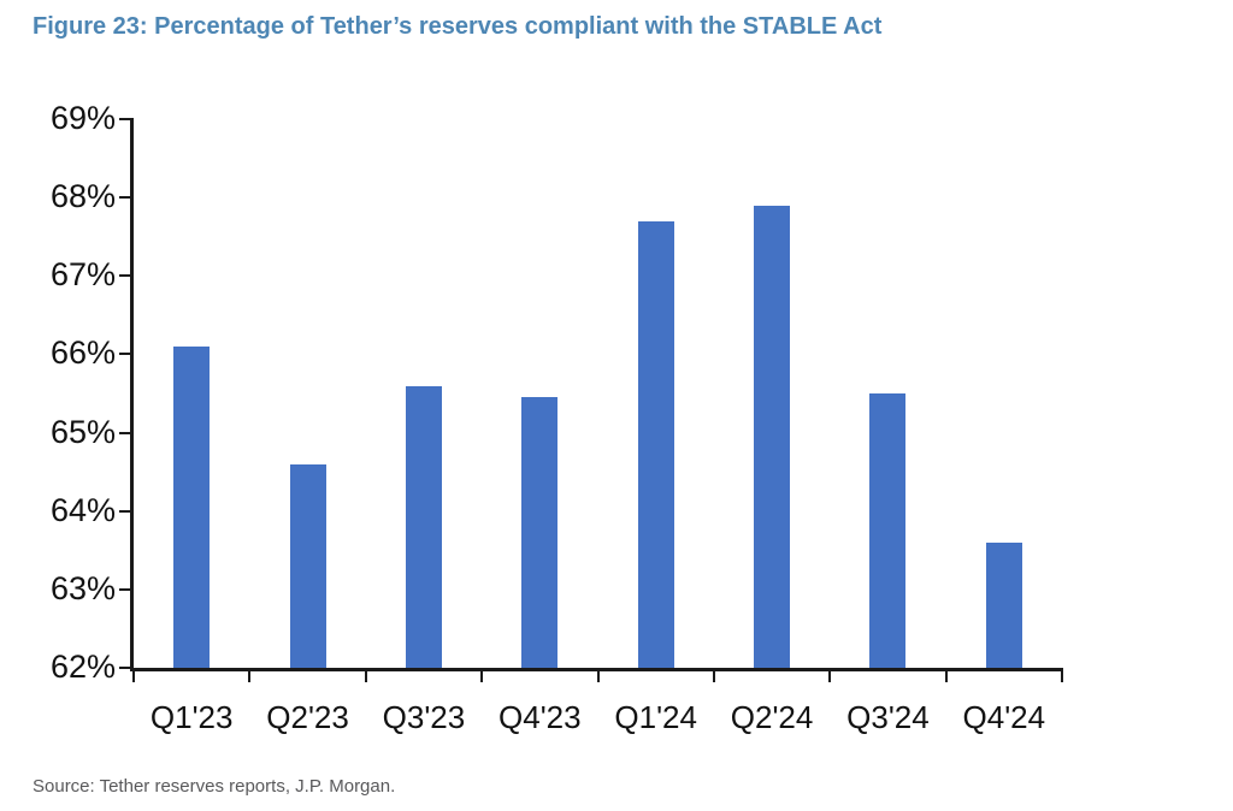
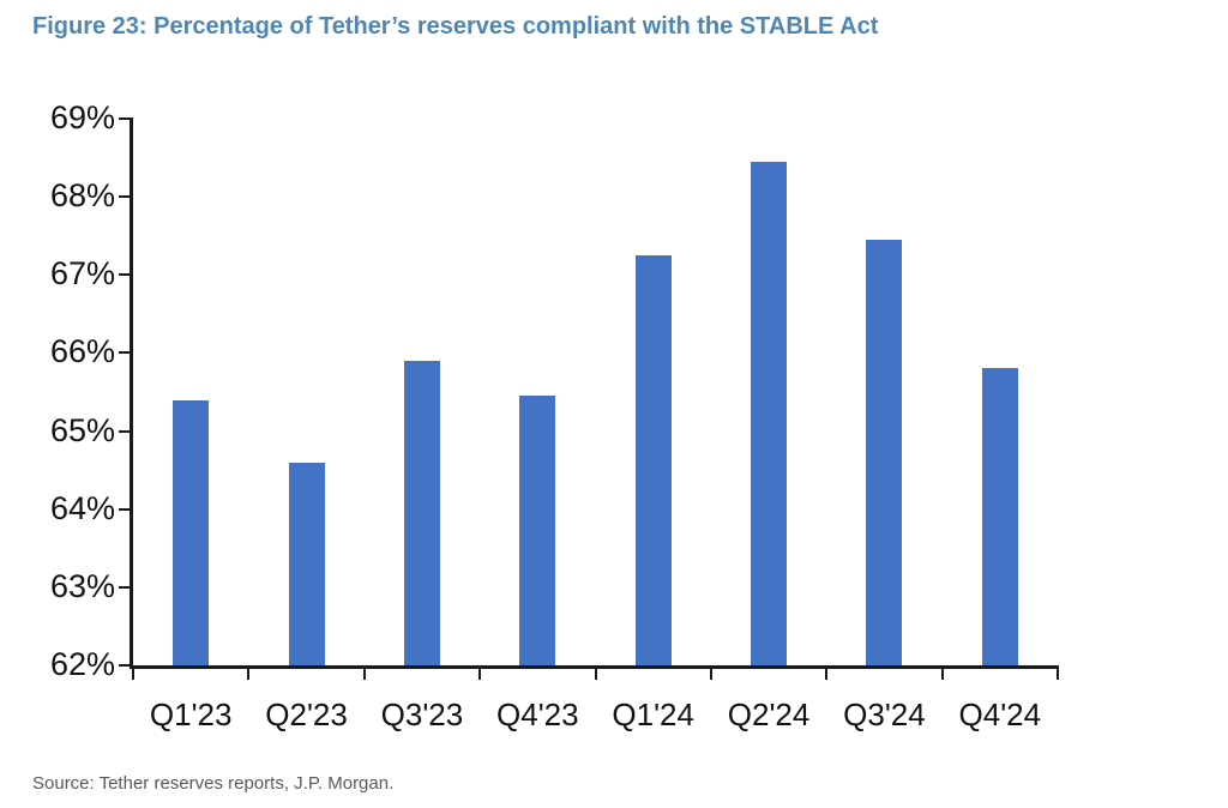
Q1'23: 66.1% -> 65.4%
Q3'23: 65.6% -> 65.9%
Q1'24: 67.7% -> 67.2%
Q2'24: 67.9% -> 68.5%
Q3'24: 65.5% -> 67.5%
Q4'24: 63.6% -> 65.8%
